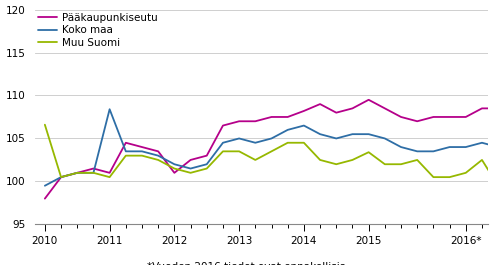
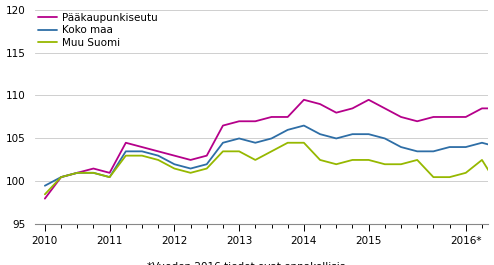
Muu Suomi/2010: 106.6 -> 98.5
Koko maa/2011: 108.4 -> 100.5
Pääkaupunkiseutu/2012: 101.0 -> 103.0
Pääkaupunkiseutu/2014: 108.2 -> 109.5
Muu Suomi/2015: 103.4 -> 102.5
